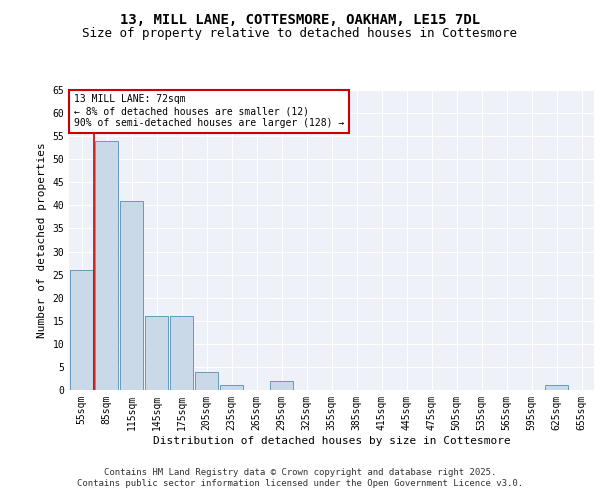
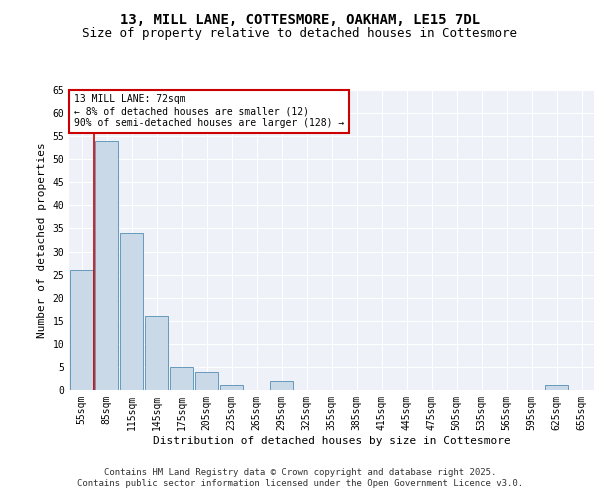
115sqm: 41 -> 34
175sqm: 16 -> 5
